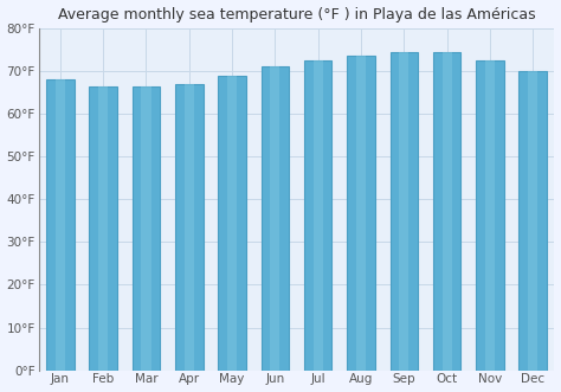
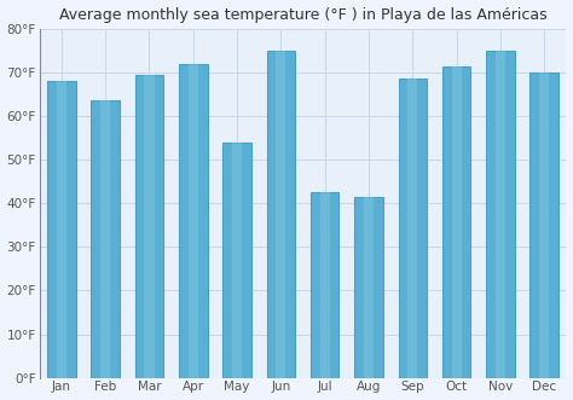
Feb: 66.5°F -> 63.5°F
Mar: 66.5°F -> 69.5°F
Apr: 67.0°F -> 72.0°F
May: 69.0°F -> 54.0°F
Jun: 71.0°F -> 75.0°F
Jul: 72.5°F -> 42.5°F
Aug: 73.5°F -> 41.5°F
Sep: 74.5°F -> 68.5°F
Oct: 74.5°F -> 71.5°F
Nov: 72.5°F -> 75.0°F
